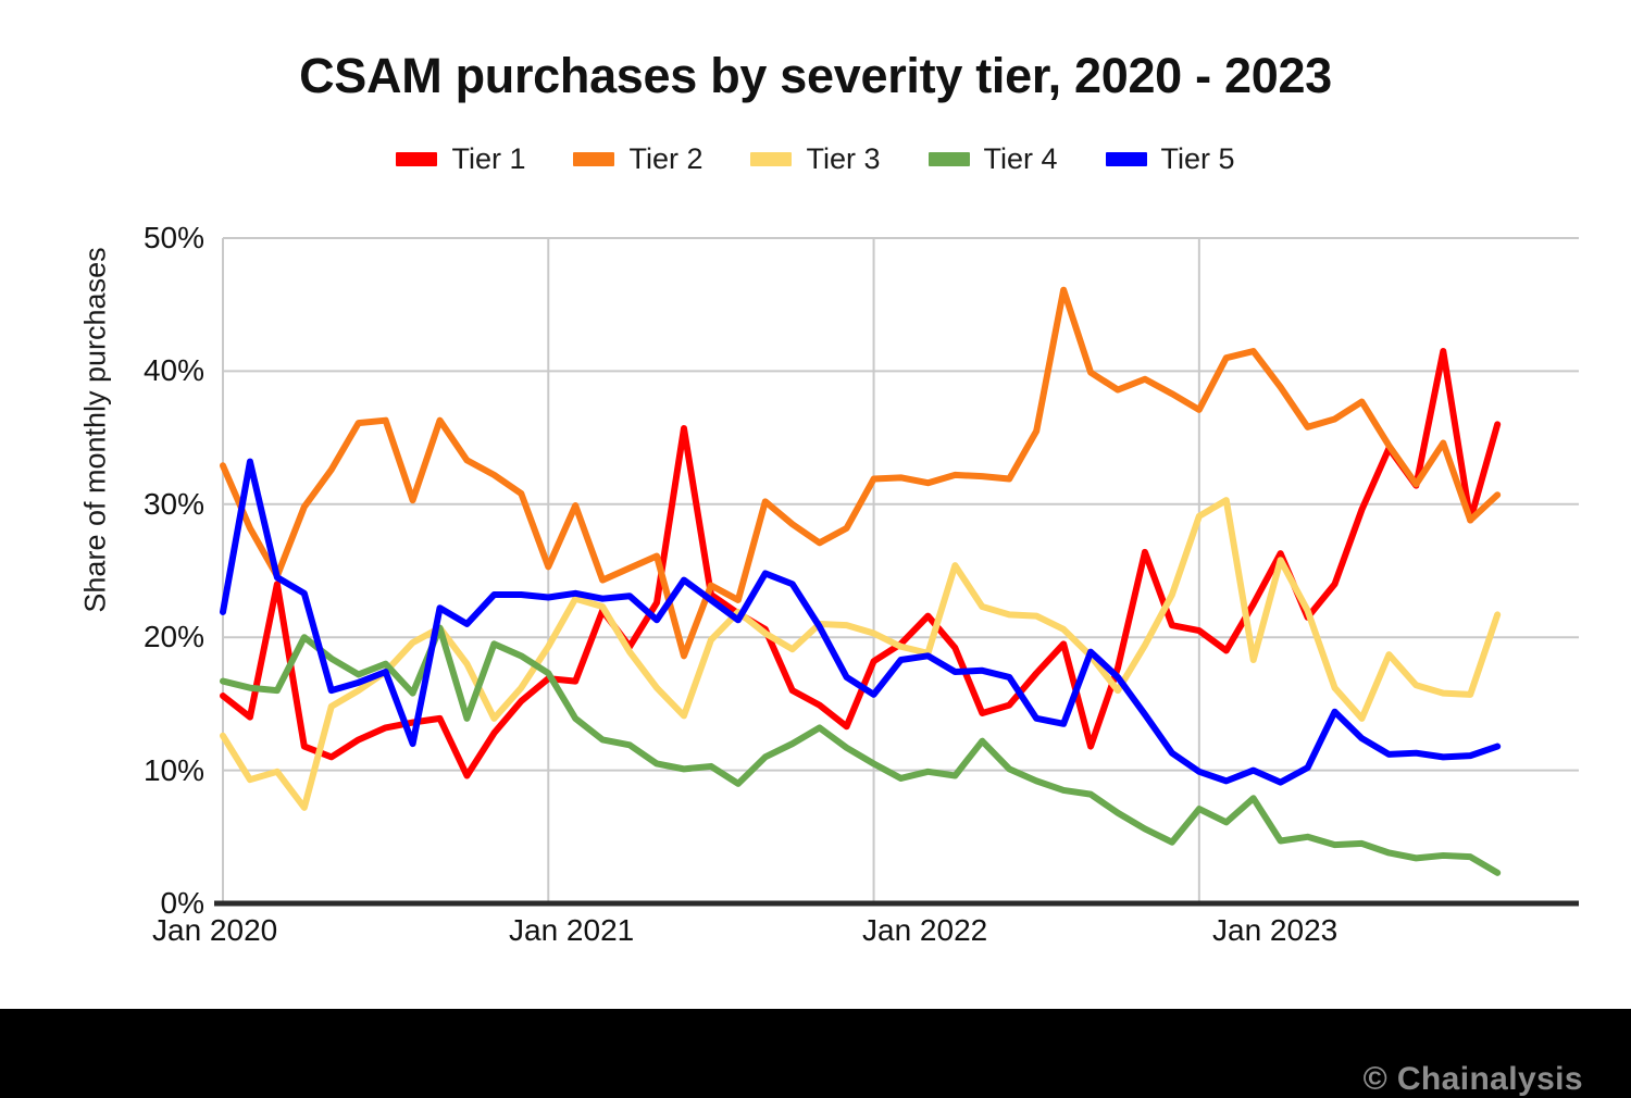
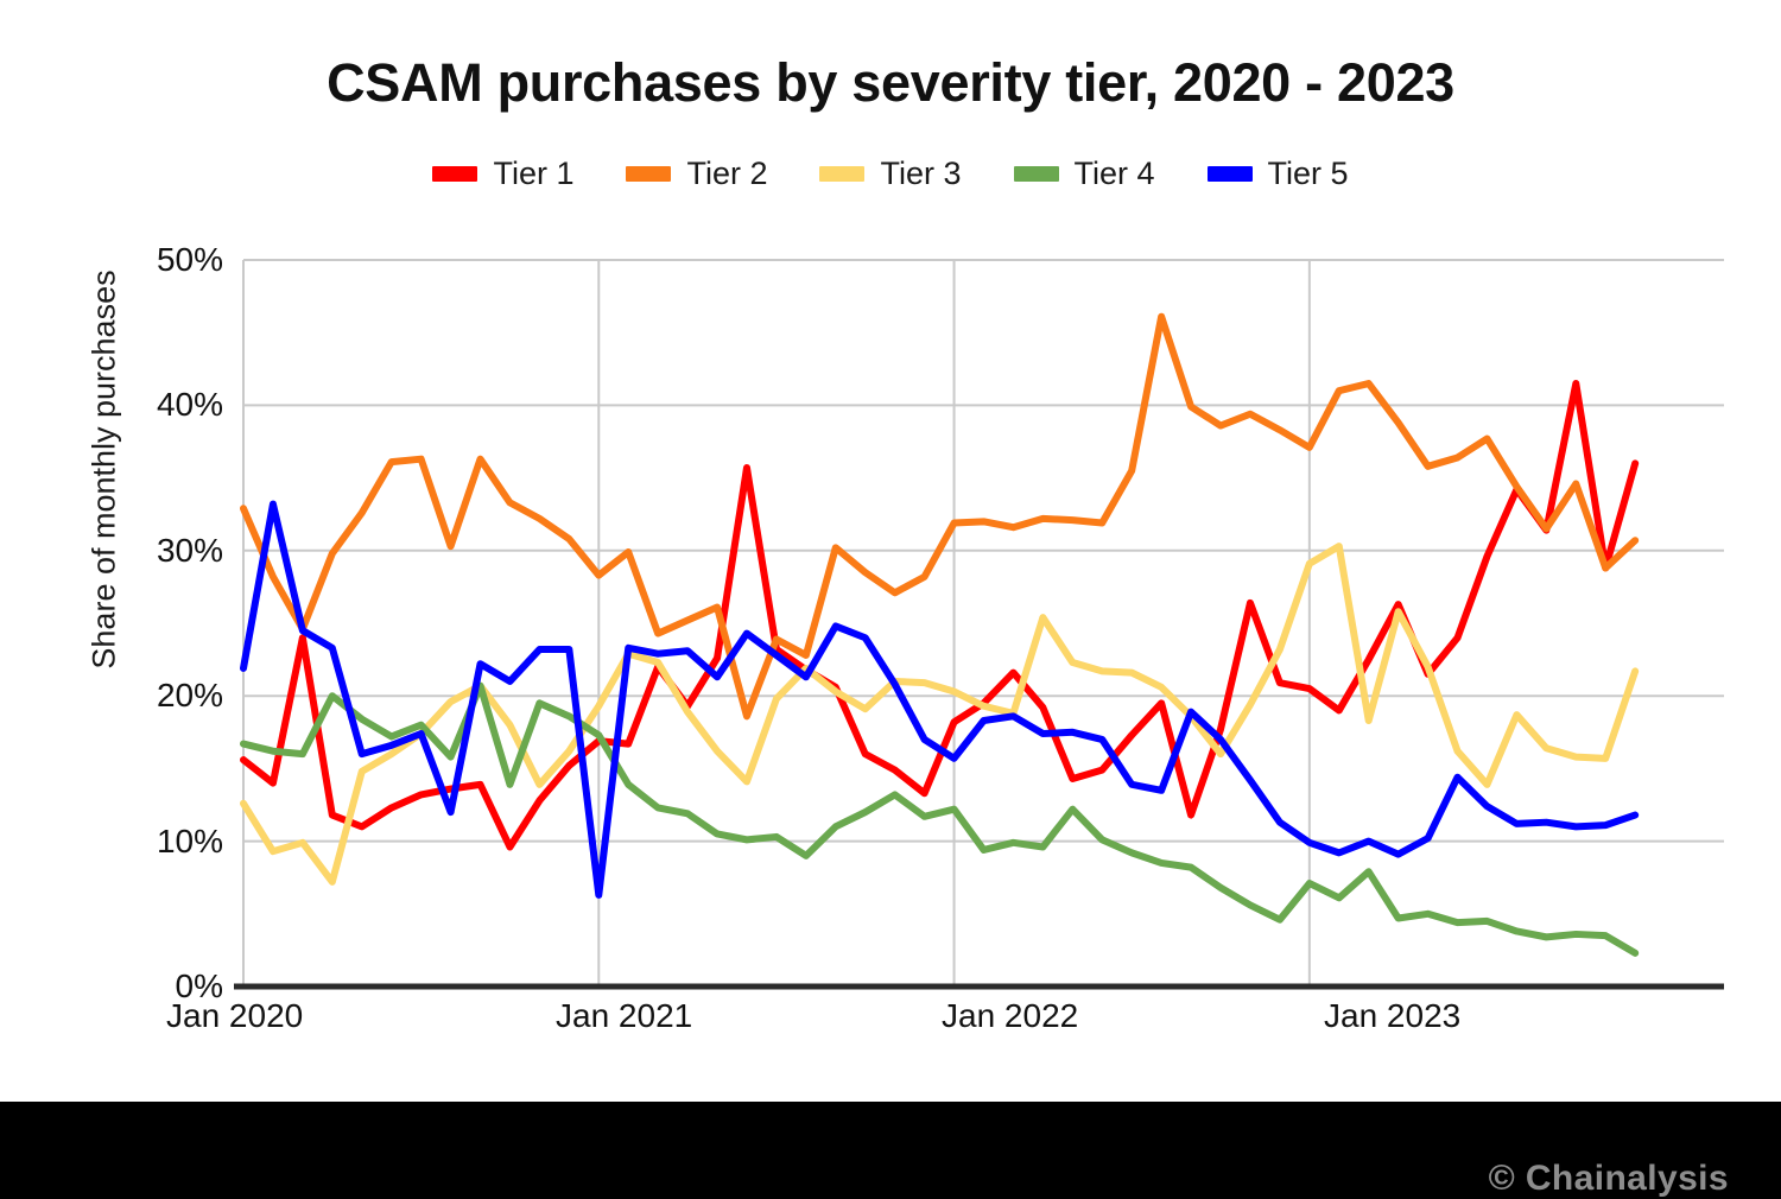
Tier 2/Jan 2021: 25.3% -> 28.3%
Tier 5/Jan 2021: 23.0% -> 6.3%
Tier 4/Jan 2022: 10.5% -> 12.2%
